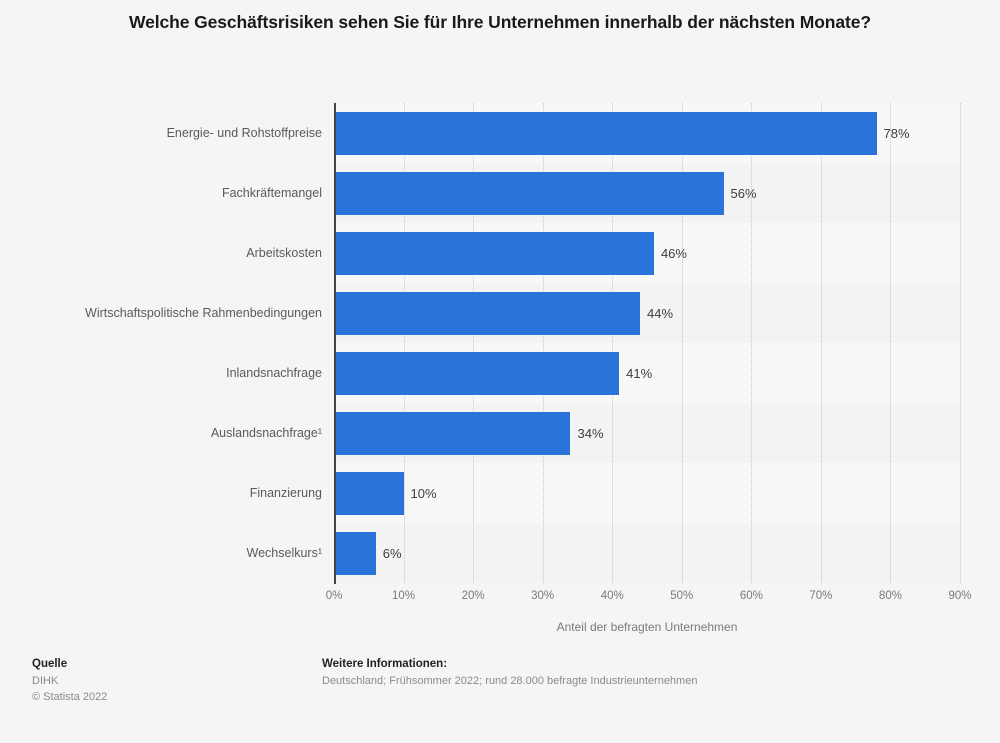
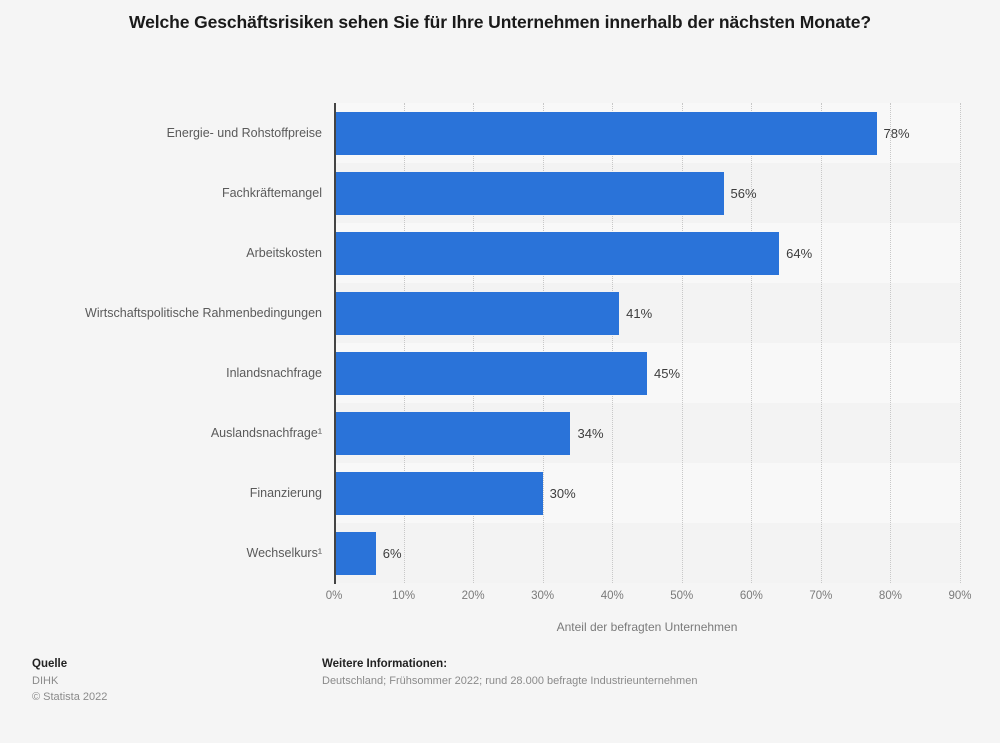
Arbeitskosten: 46% -> 64%
Wirtschaftspolitische Rahmenbedingungen: 44% -> 41%
Inlandsnachfrage: 41% -> 45%
Finanzierung: 10% -> 30%
